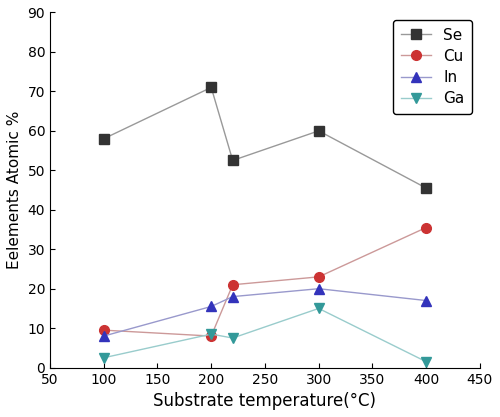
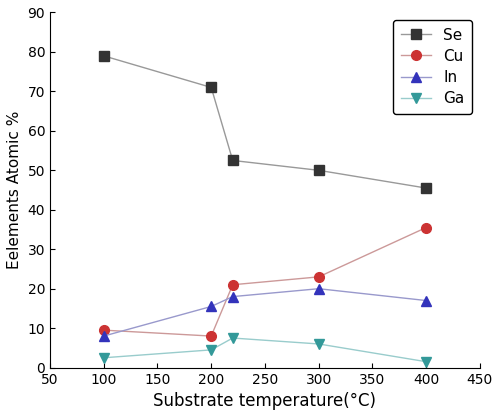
Se/100: 58.0 -> 79.0
Ga/200: 8.5 -> 4.5
Se/300: 60.0 -> 50.0
Ga/300: 15.0 -> 6.0
